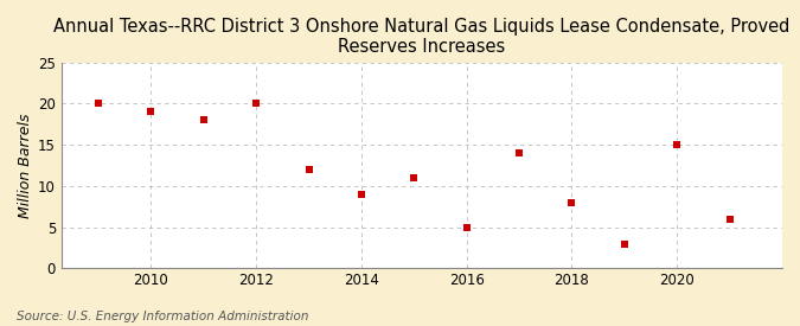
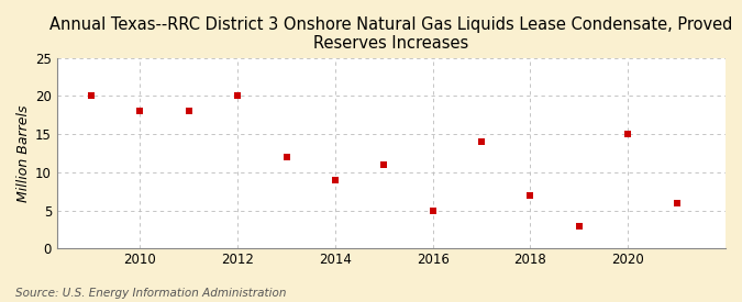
2010: 19 -> 18
2018: 8 -> 7
